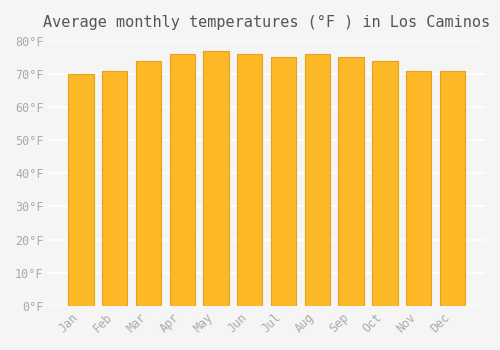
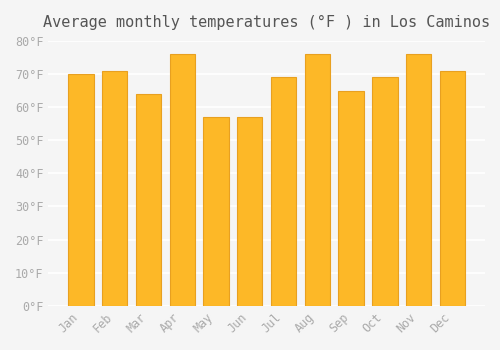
Mar: 74°F -> 64°F
May: 77°F -> 57°F
Jun: 76°F -> 57°F
Jul: 75°F -> 69°F
Sep: 75°F -> 65°F
Oct: 74°F -> 69°F
Nov: 71°F -> 76°F
